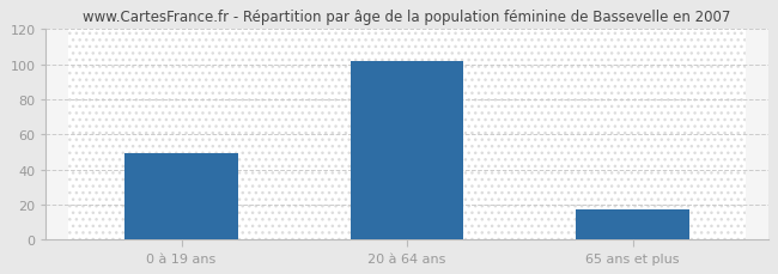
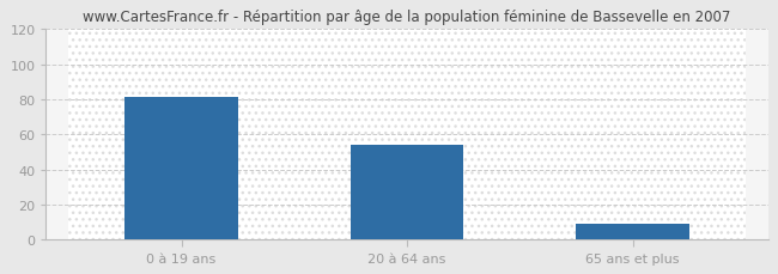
0 à 19 ans: 49 -> 81
20 à 64 ans: 102 -> 54
65 ans et plus: 17 -> 9
